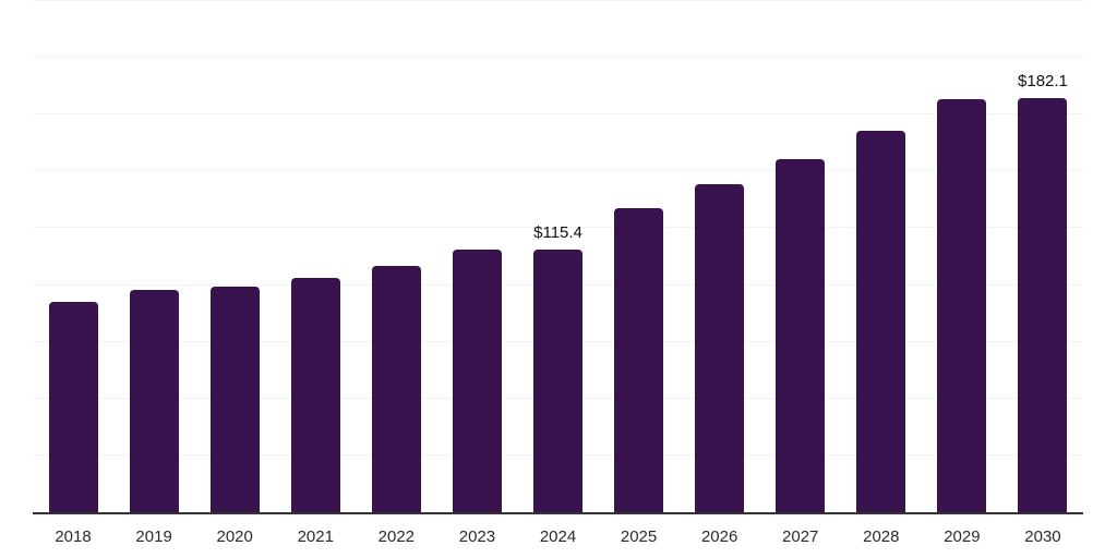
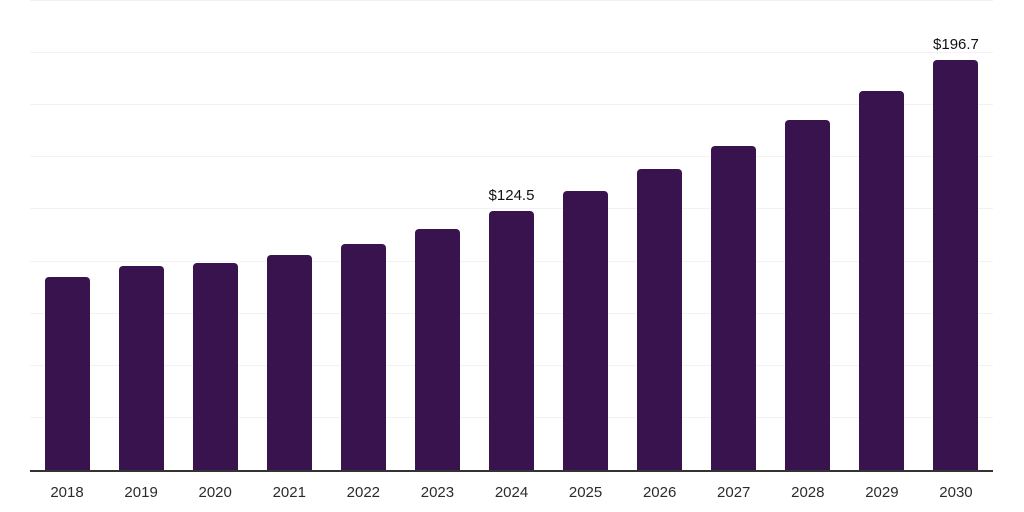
2024: $115.4 -> $124.5
2030: $182.1 -> $196.7
